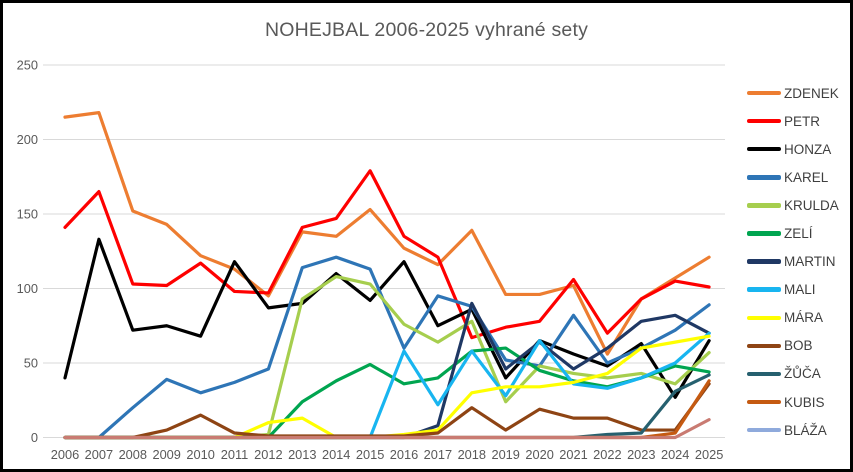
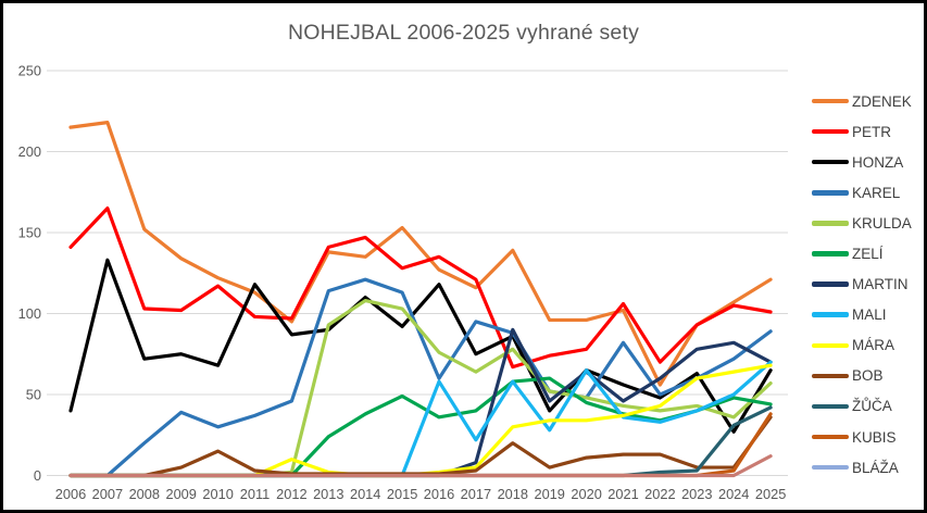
ZDENEK/2009: 143 -> 134
MÁRA/2013: 13 -> 2
PETR/2015: 179 -> 128
KRULDA/2019: 24 -> 52
BOB/2020: 19 -> 11
